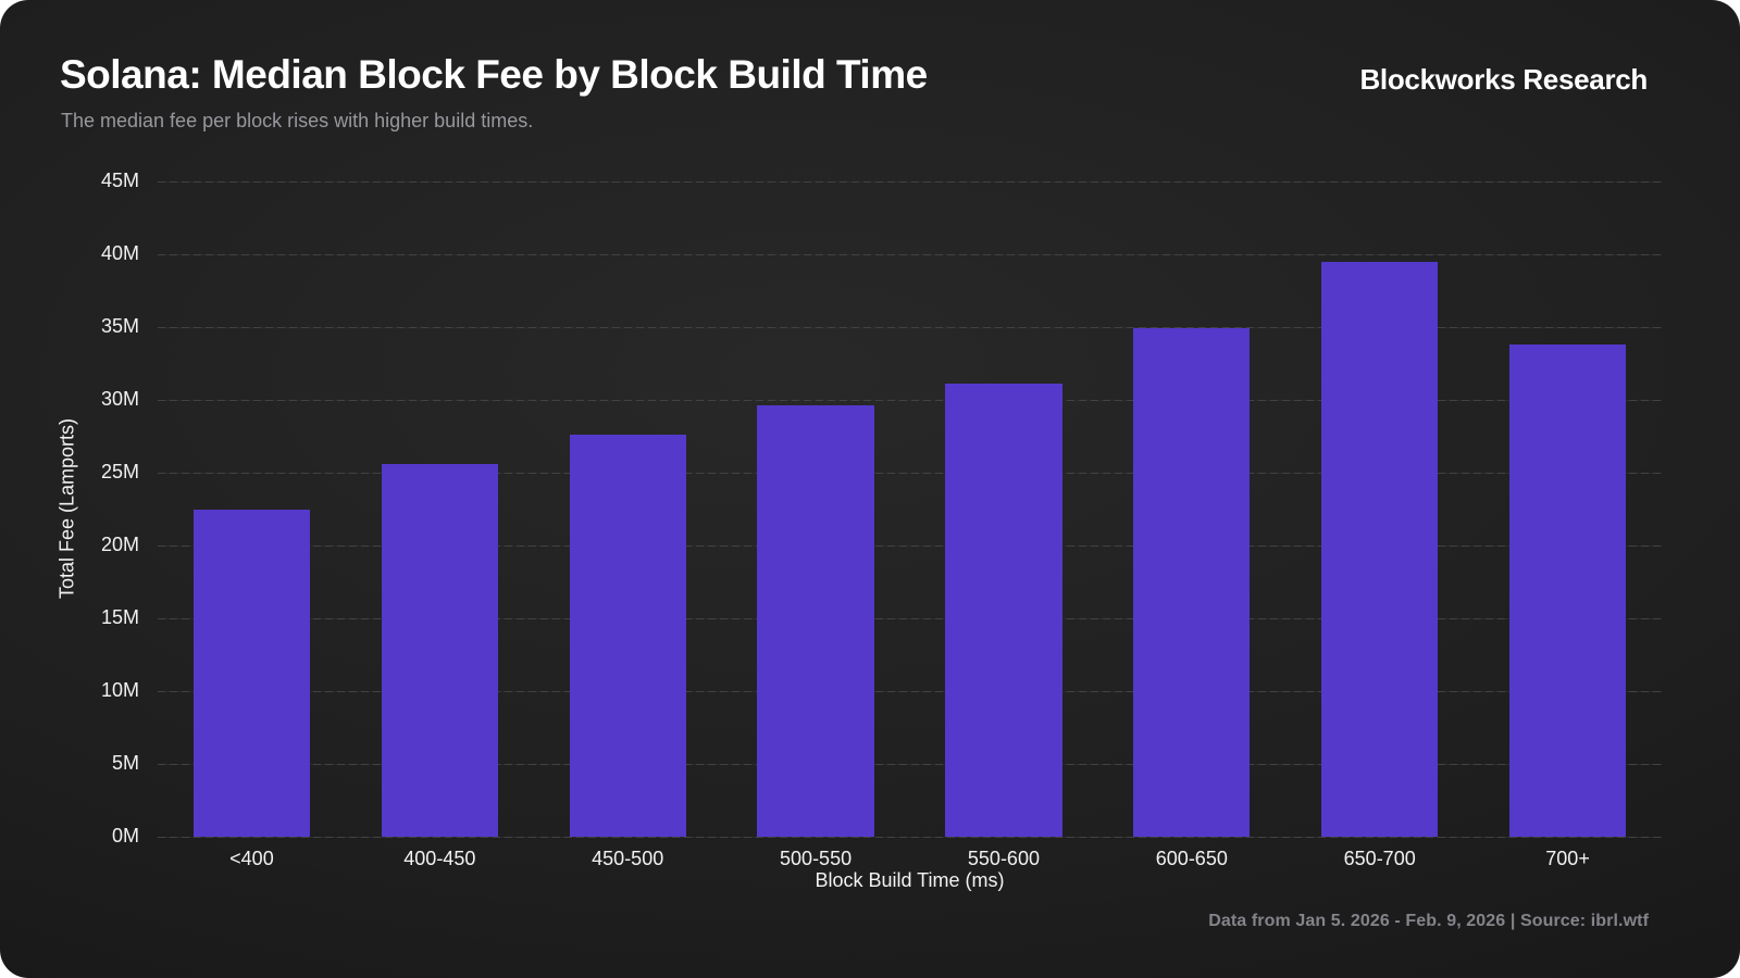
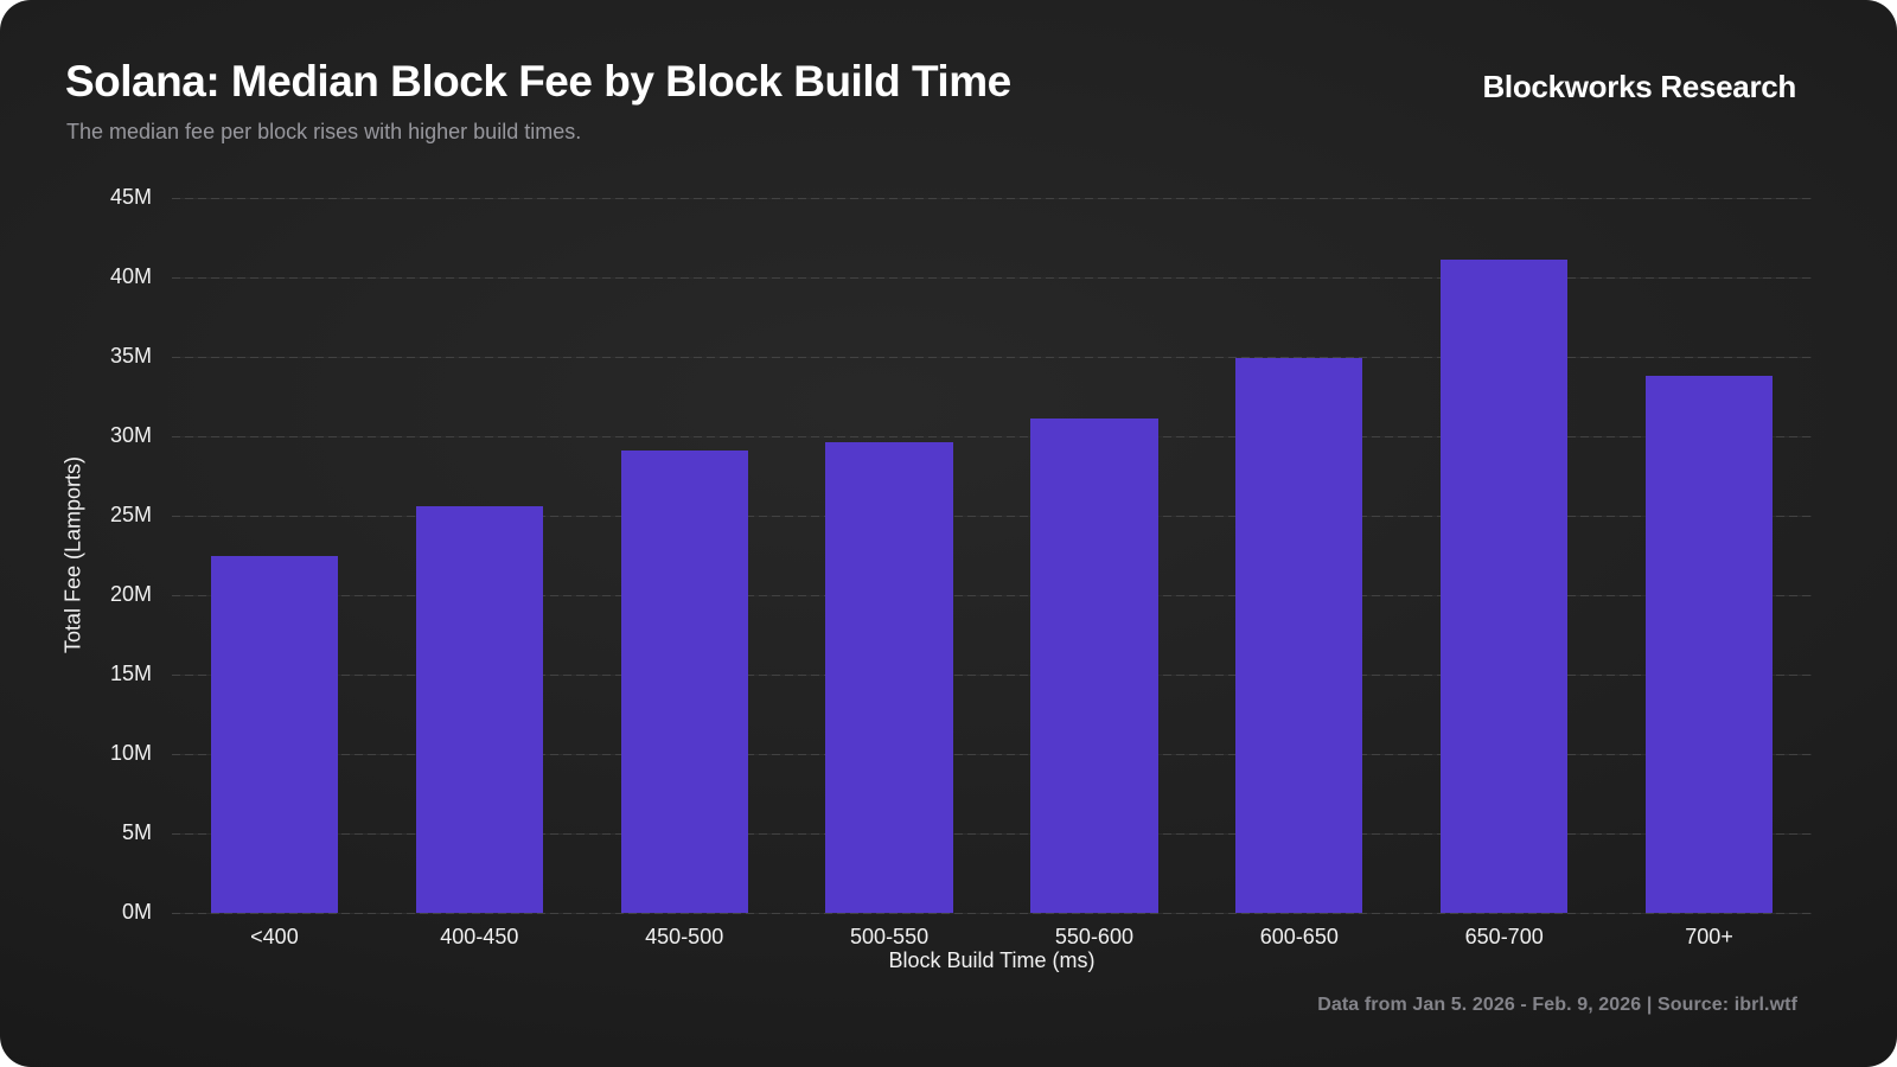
450-500: 27.6M -> 29.1M
650-700: 39.5M -> 41.1M
